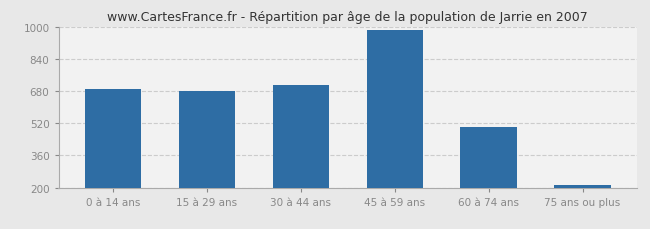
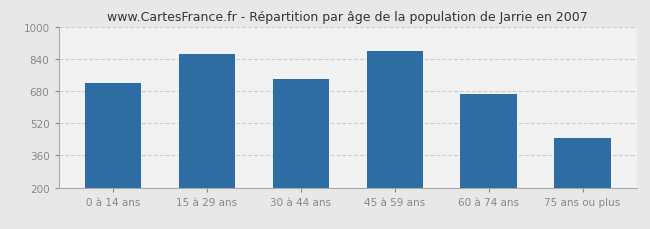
0 à 14 ans: 690 -> 720
15 à 29 ans: 678 -> 865
30 à 44 ans: 708 -> 740
45 à 59 ans: 985 -> 880
60 à 74 ans: 500 -> 665
75 ans ou plus: 215 -> 445
